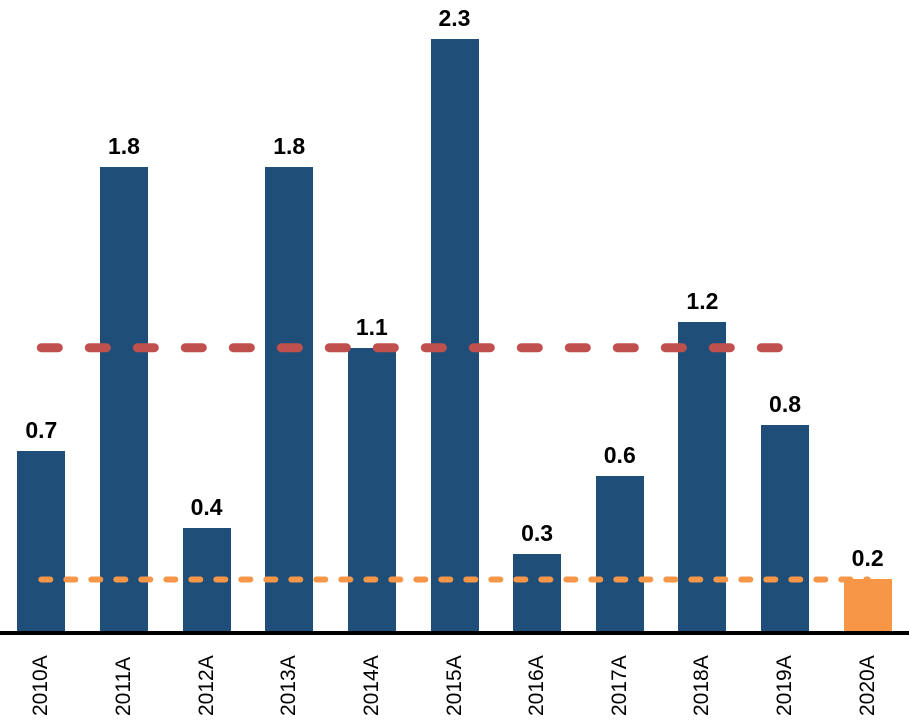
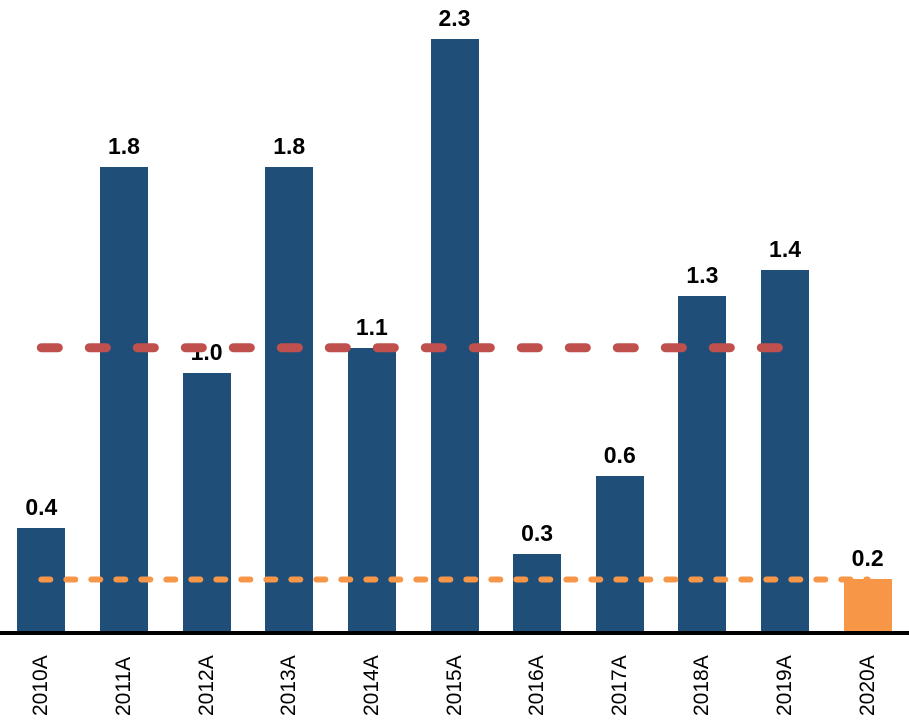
2010A: 0.7 -> 0.4
2012A: 0.4 -> 1.0
2018A: 1.2 -> 1.3
2019A: 0.8 -> 1.4
